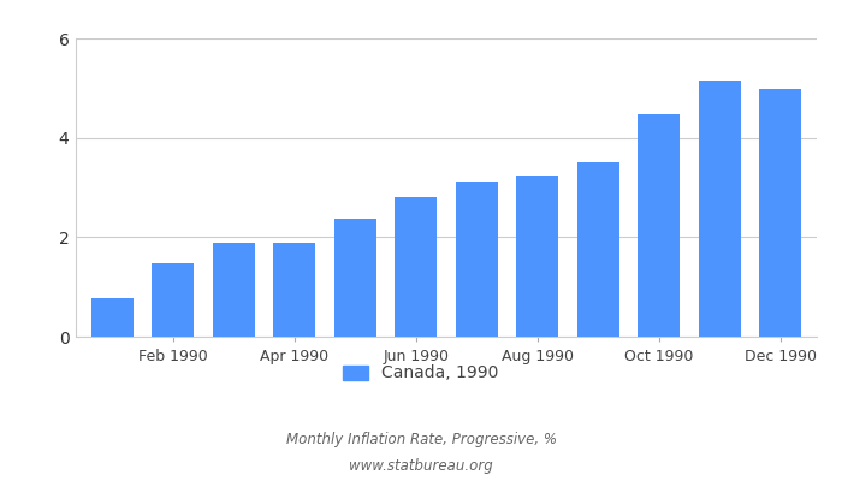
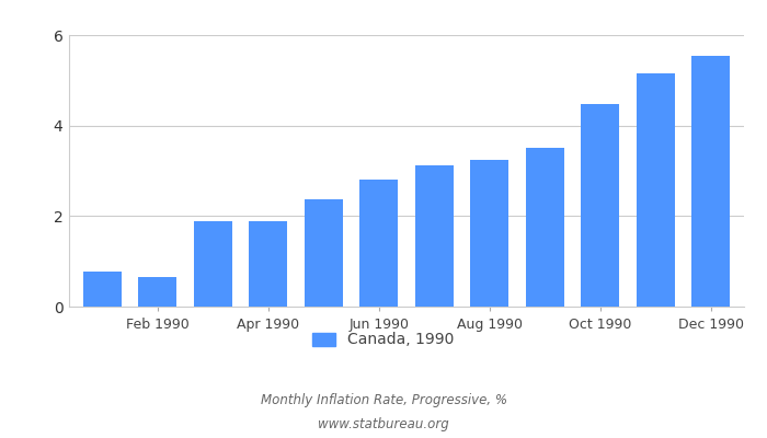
Feb 1990: 1.48 -> 0.65
Dec 1990: 4.98 -> 5.55
